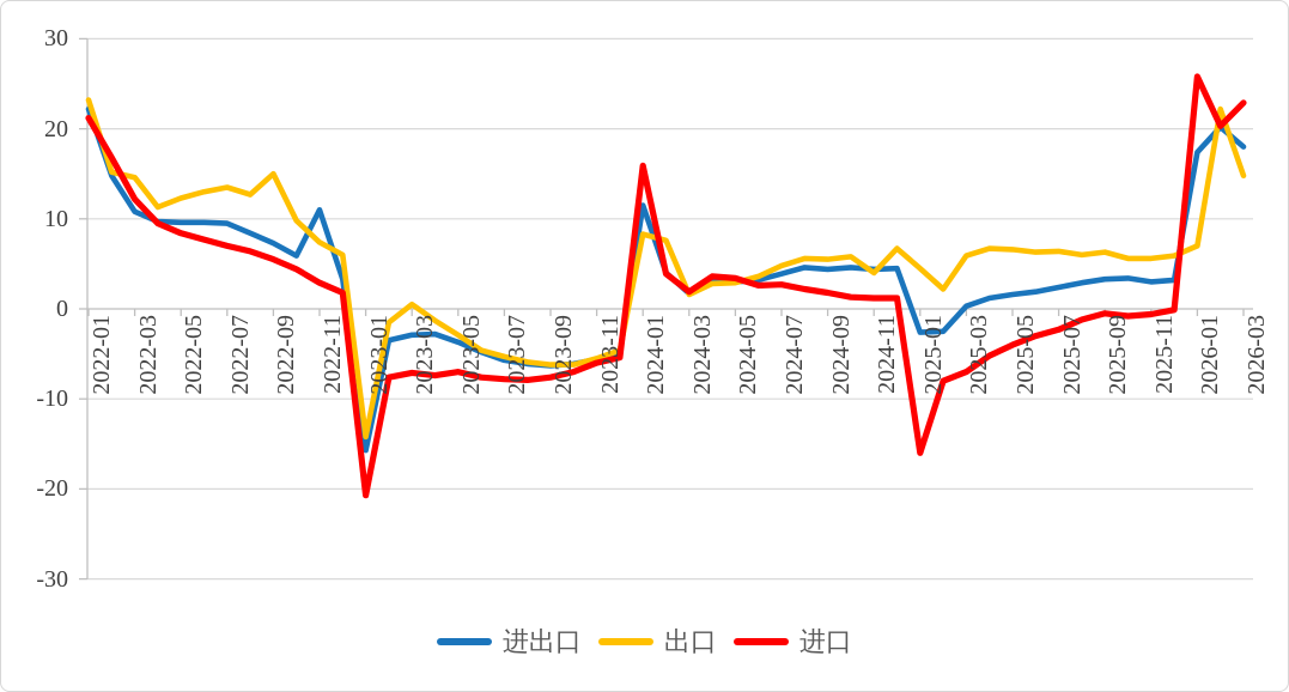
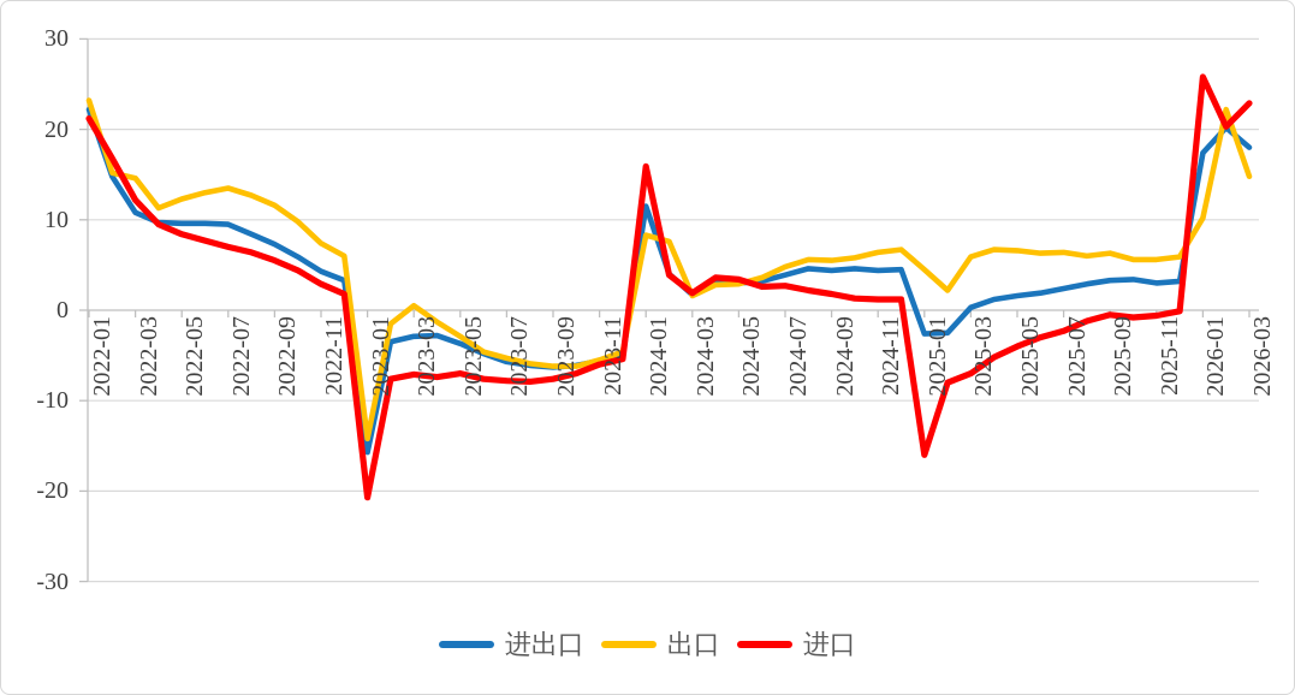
出口/2022-09: 15 -> 12
进出口/2022-11: 11 -> 4
出口/2024-11: 4 -> 6
出口/2026-01: 7 -> 10
